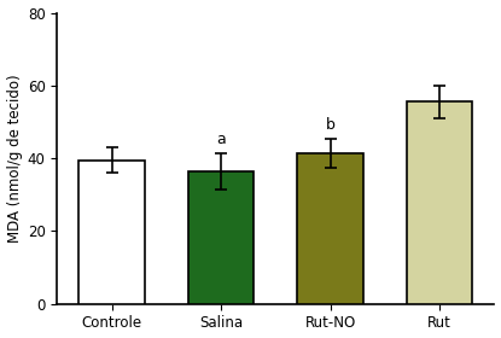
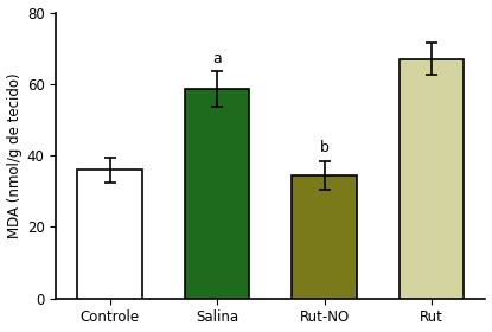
Controle: 39.5 -> 36.0
Salina: 36.5 -> 58.5
Rut-NO: 41.5 -> 34.5
Rut: 55.5 -> 67.0
